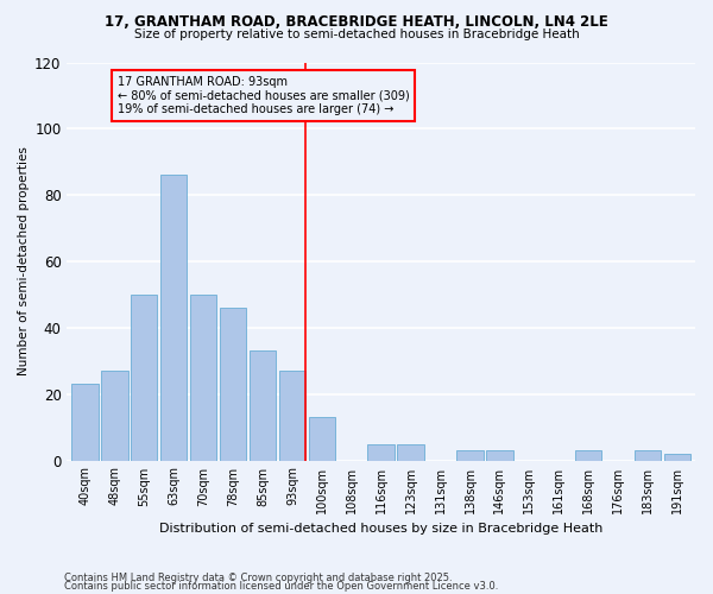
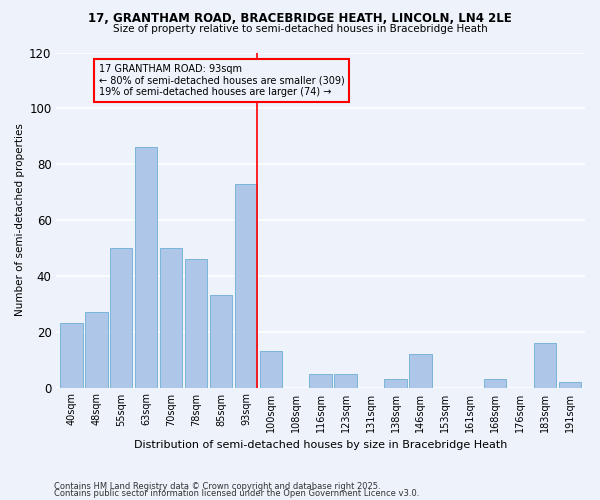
93sqm: 27 -> 73
146sqm: 3 -> 12
183sqm: 3 -> 16
